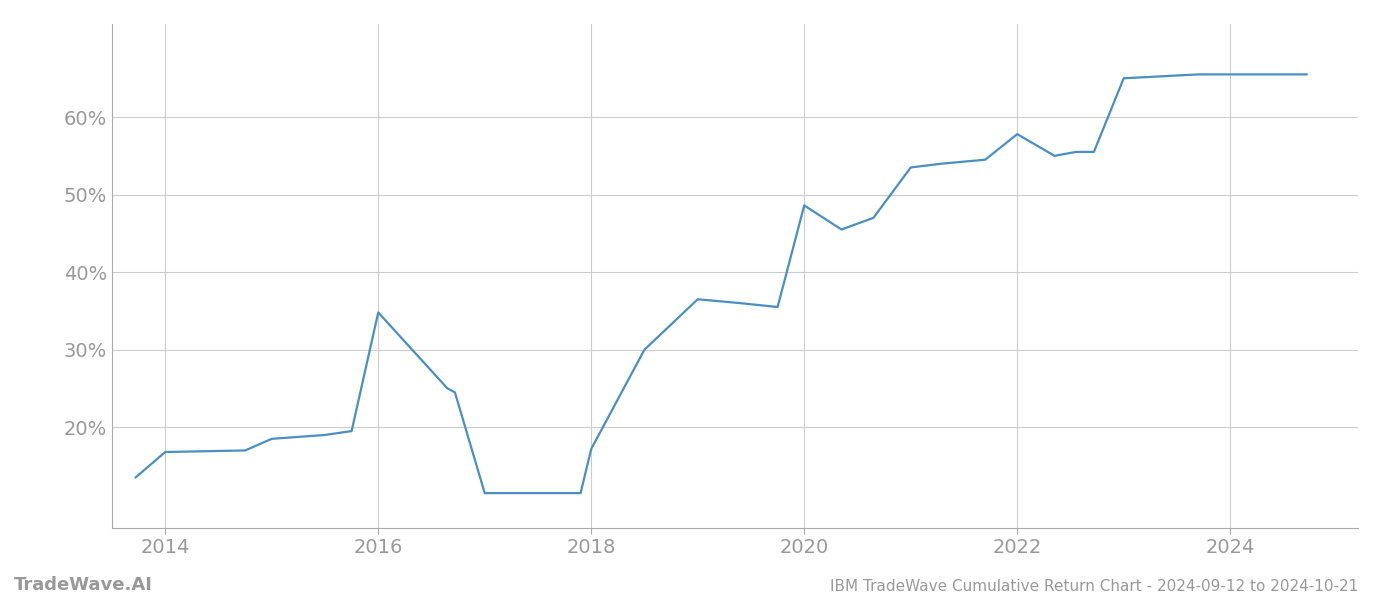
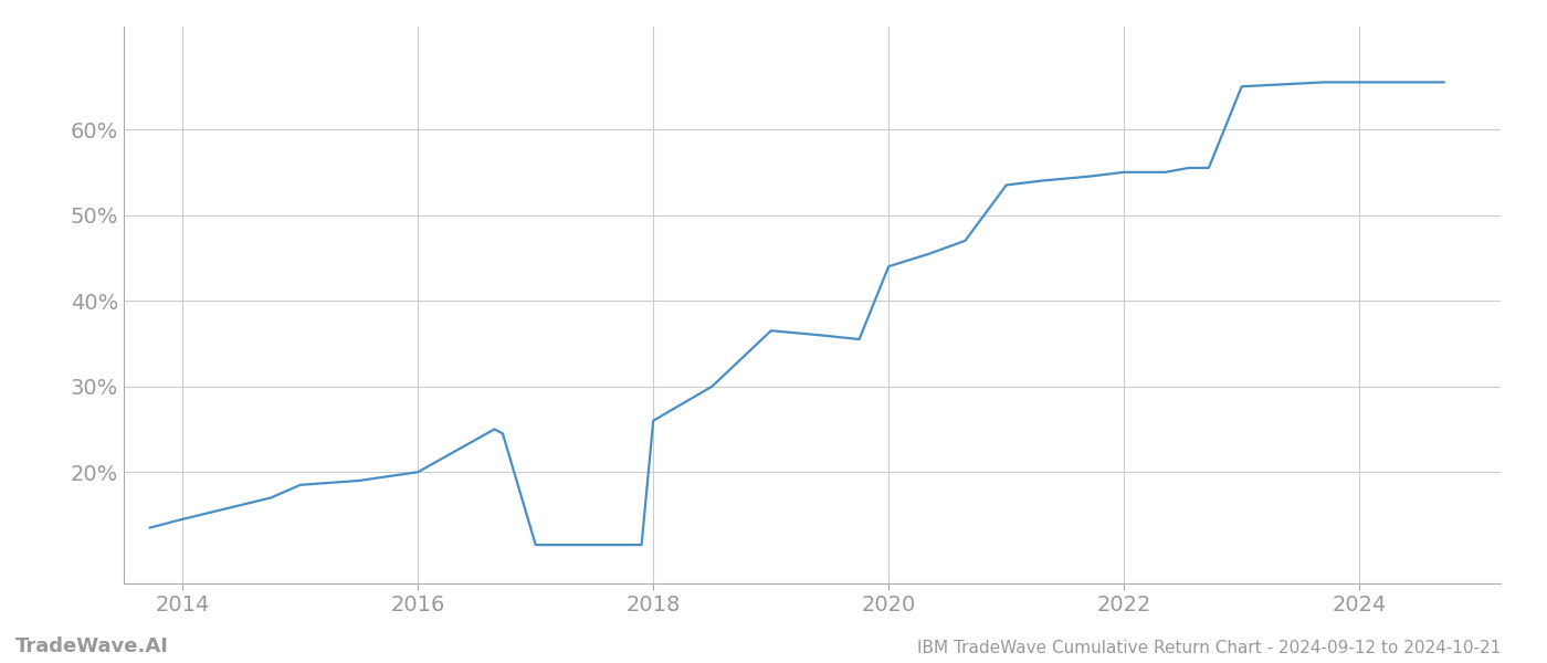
2014: 16.8% -> 14.5%
2016: 34.8% -> 20.0%
2018: 17.2% -> 26.0%
2020: 48.6% -> 44.0%
2022: 57.8% -> 55.0%
